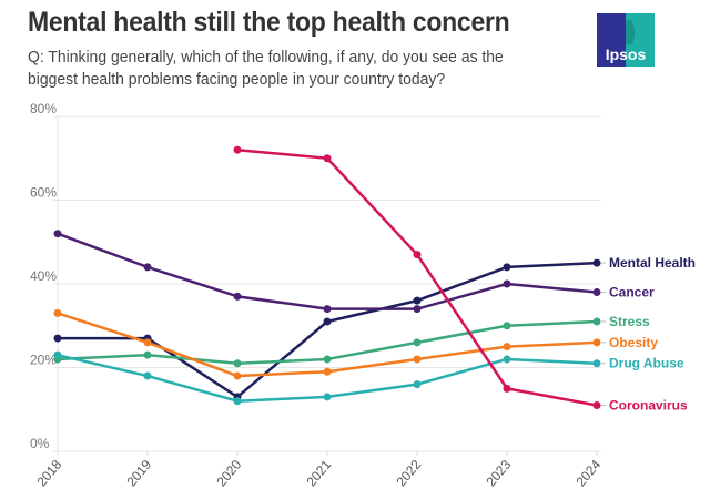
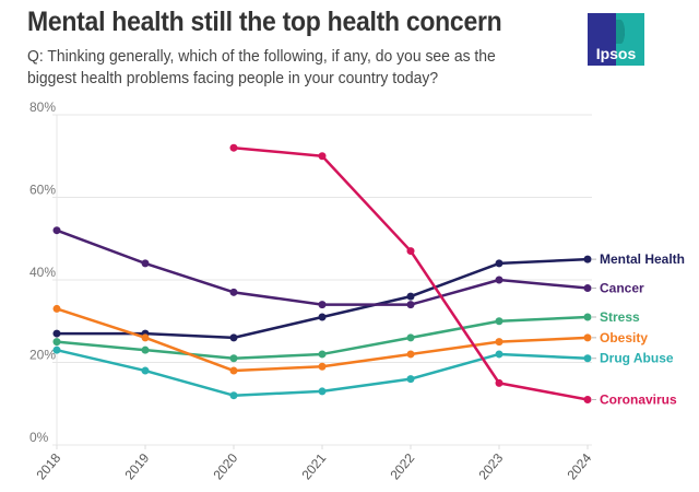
Stress/2018: 22% -> 25%
Mental Health/2020: 13% -> 26%
